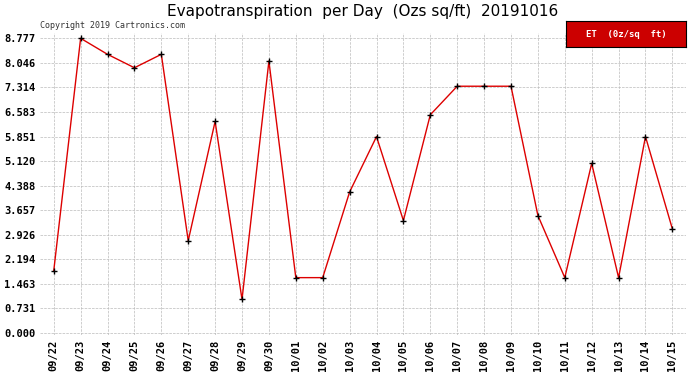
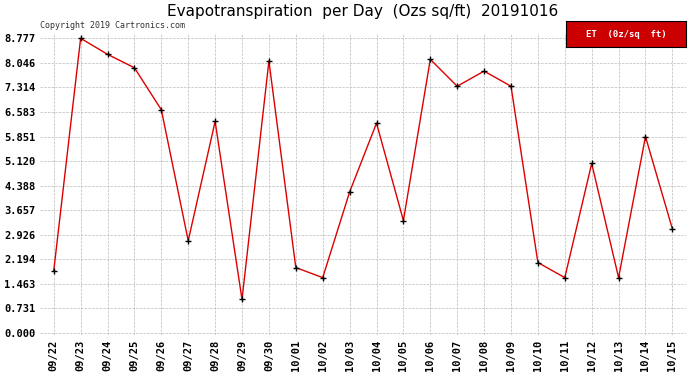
09/26: 8.30 -> 6.65
10/01: 1.65 -> 1.95
10/04: 5.85 -> 6.25
10/06: 6.50 -> 8.15
10/08: 7.35 -> 7.80
10/10: 3.50 -> 2.10
